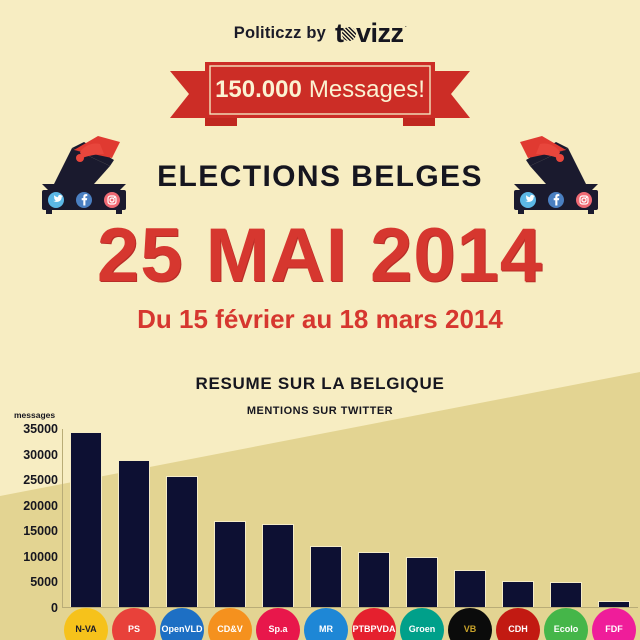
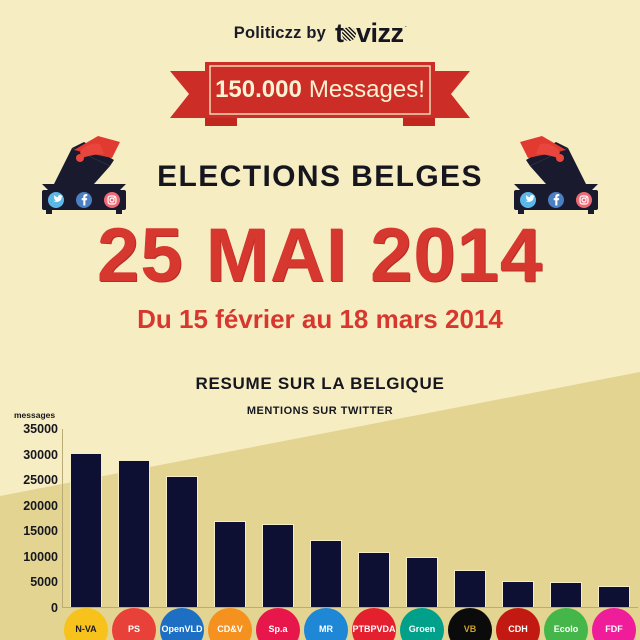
N-VA: 34000 -> 30000
MR: 12000 -> 13000
FDF: 1000 -> 4000
